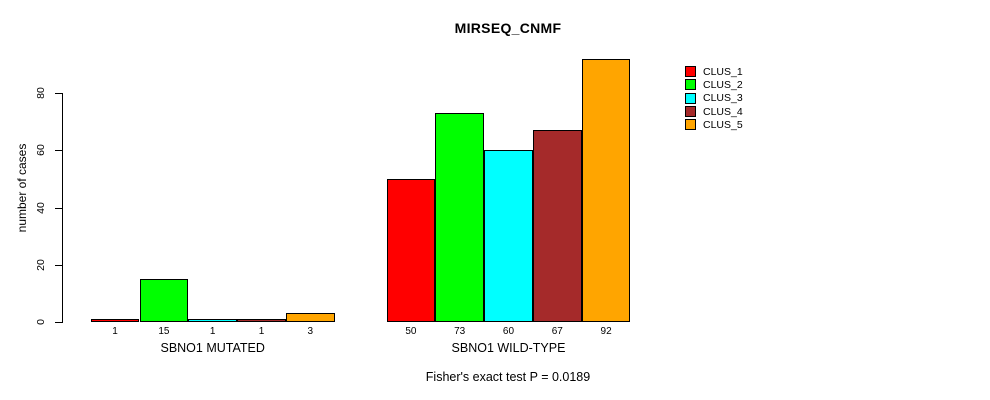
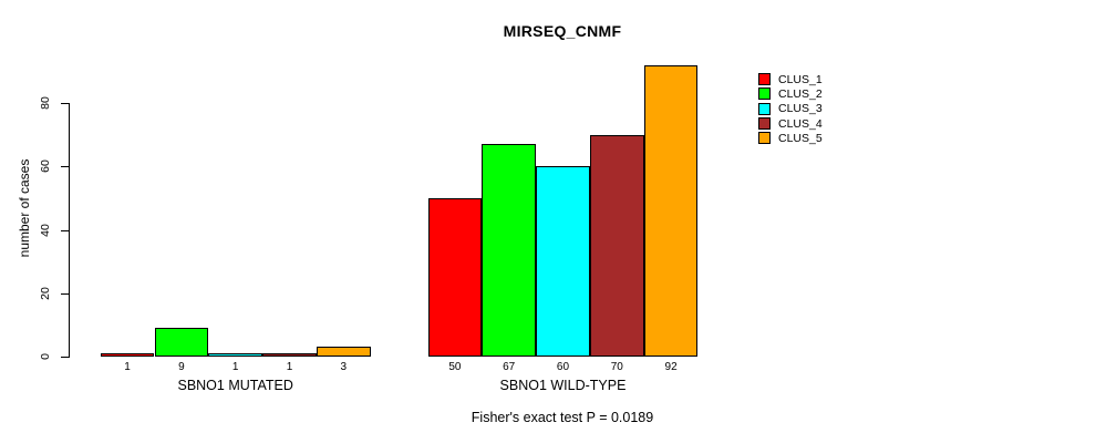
CLUS_2/SBNO1 MUTATED: 15 -> 9
CLUS_2/SBNO1 WILD-TYPE: 73 -> 67
CLUS_4/SBNO1 WILD-TYPE: 67 -> 70
